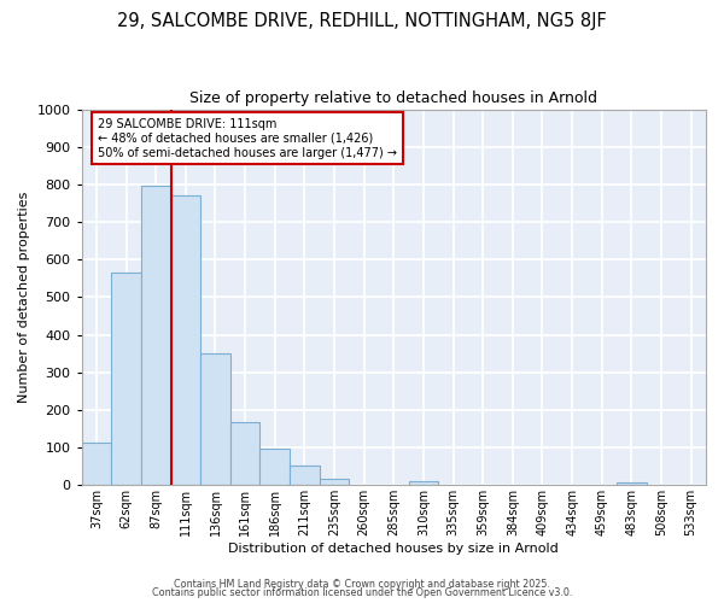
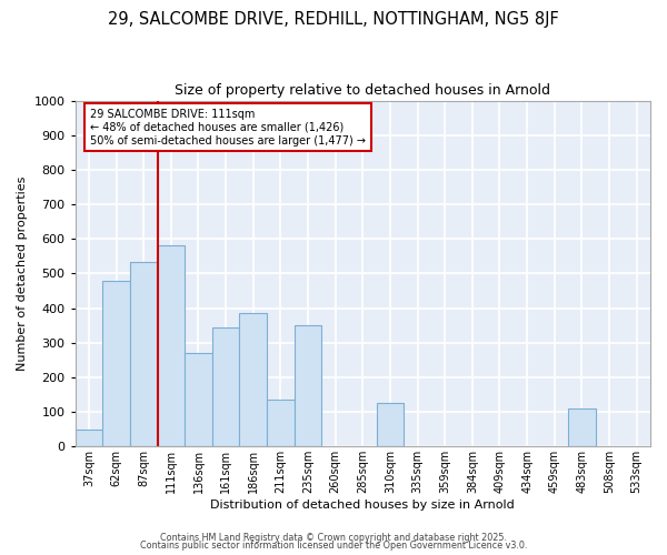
37sqm: 113 -> 50
62sqm: 565 -> 480
87sqm: 795 -> 535
111sqm: 770 -> 580
136sqm: 350 -> 270
161sqm: 167 -> 345
186sqm: 97 -> 385
211sqm: 53 -> 135
235sqm: 18 -> 350
310sqm: 12 -> 125
483sqm: 7 -> 110
